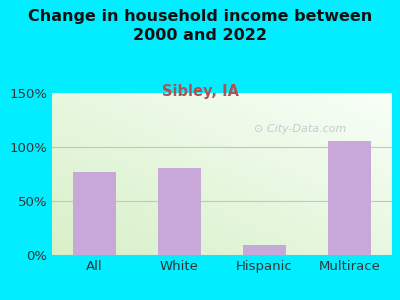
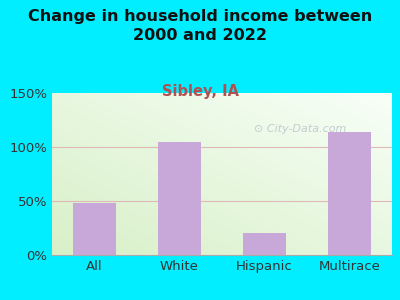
All: 77% -> 48%
White: 81% -> 105%
Hispanic: 9% -> 20%
Multirace: 106% -> 114%
